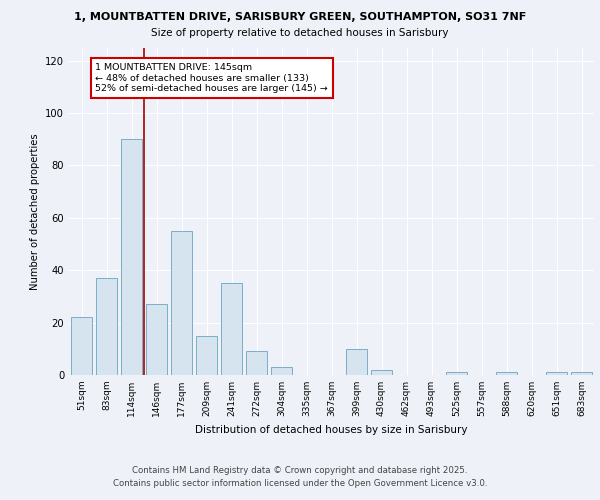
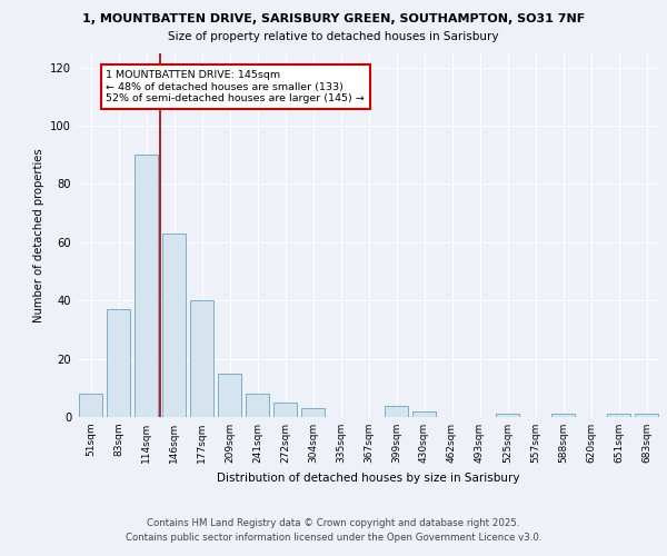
51sqm: 22 -> 8
146sqm: 27 -> 63
177sqm: 55 -> 40
241sqm: 35 -> 8
272sqm: 9 -> 5
399sqm: 10 -> 4
